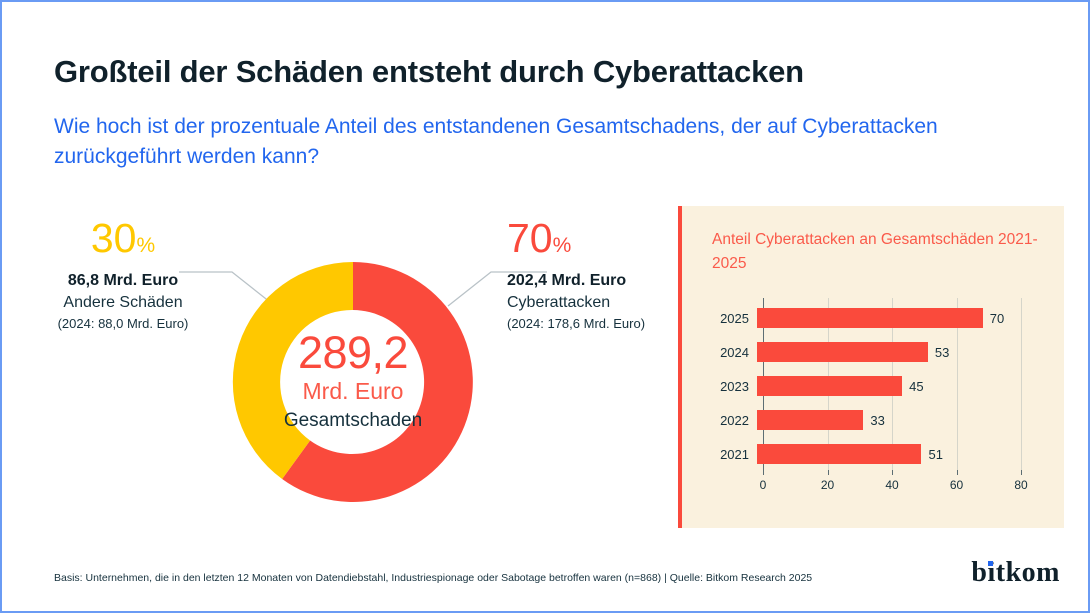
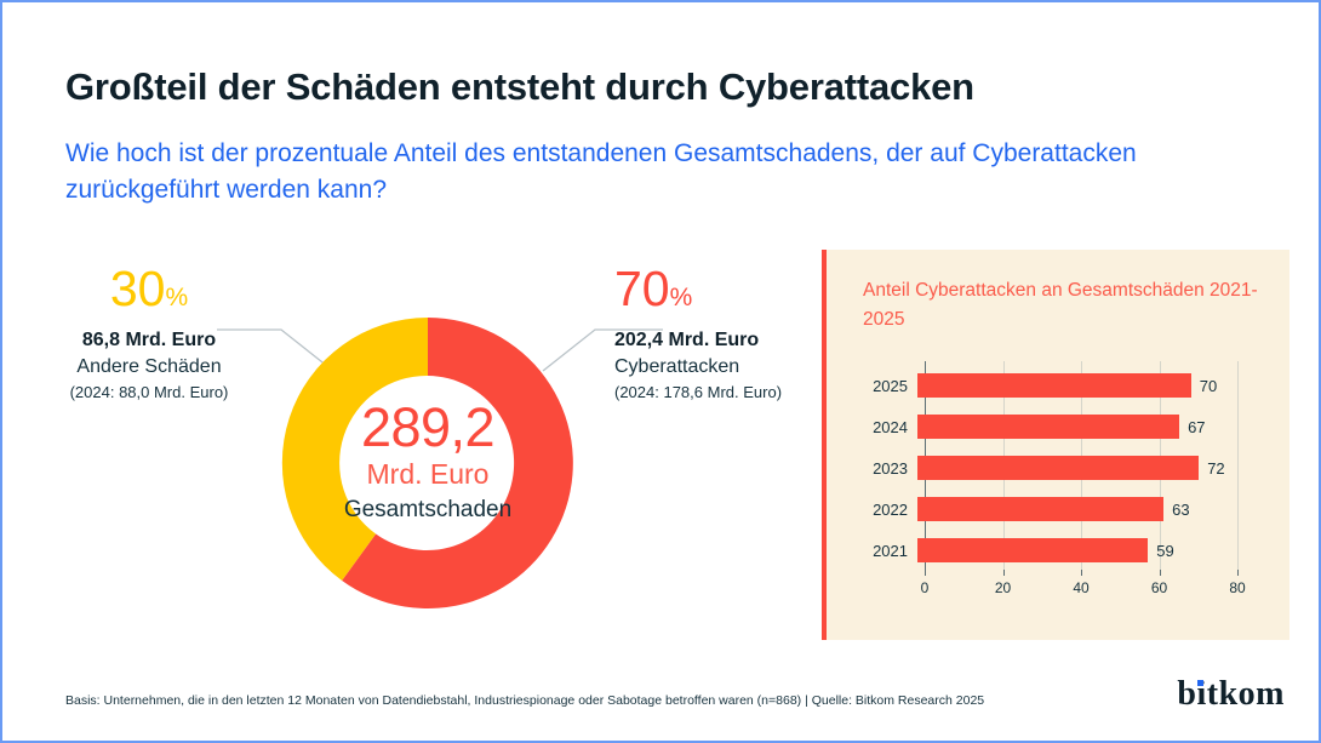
2024: 53 -> 67
2023: 45 -> 72
2022: 33 -> 63
2021: 51 -> 59
